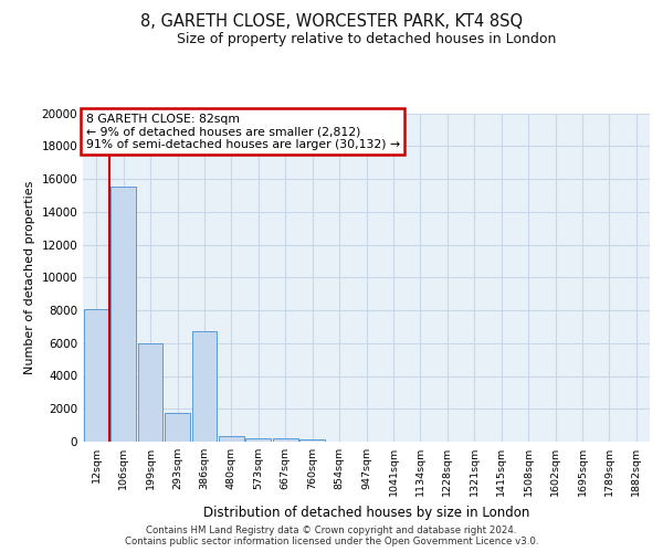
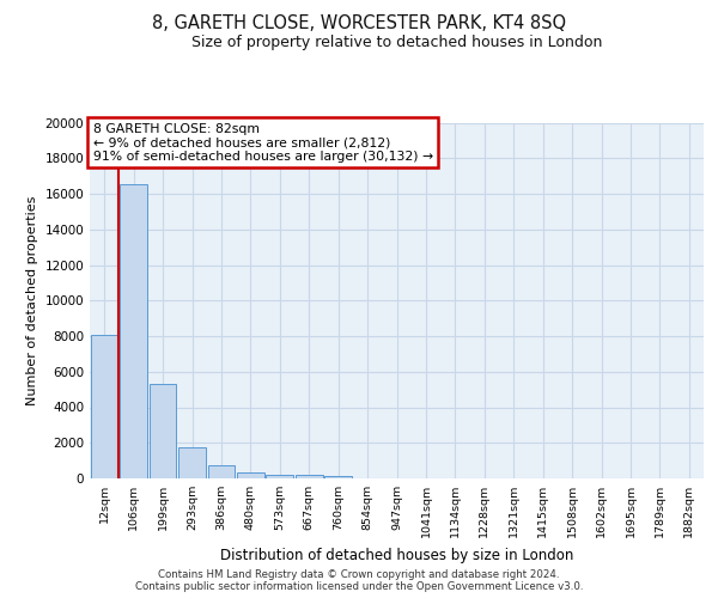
106sqm: 15500 -> 16600
199sqm: 6000 -> 5300
386sqm: 6700 -> 800
